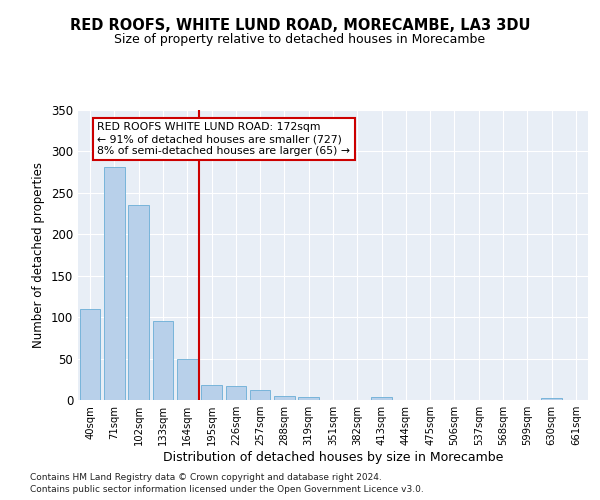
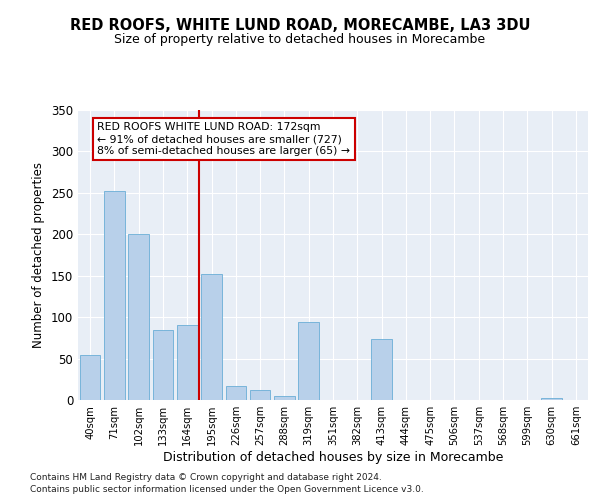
40sqm: 110 -> 54
71sqm: 281 -> 252
102sqm: 235 -> 200
133sqm: 95 -> 84
164sqm: 49 -> 90
195sqm: 18 -> 152
319sqm: 4 -> 94
413sqm: 4 -> 74
